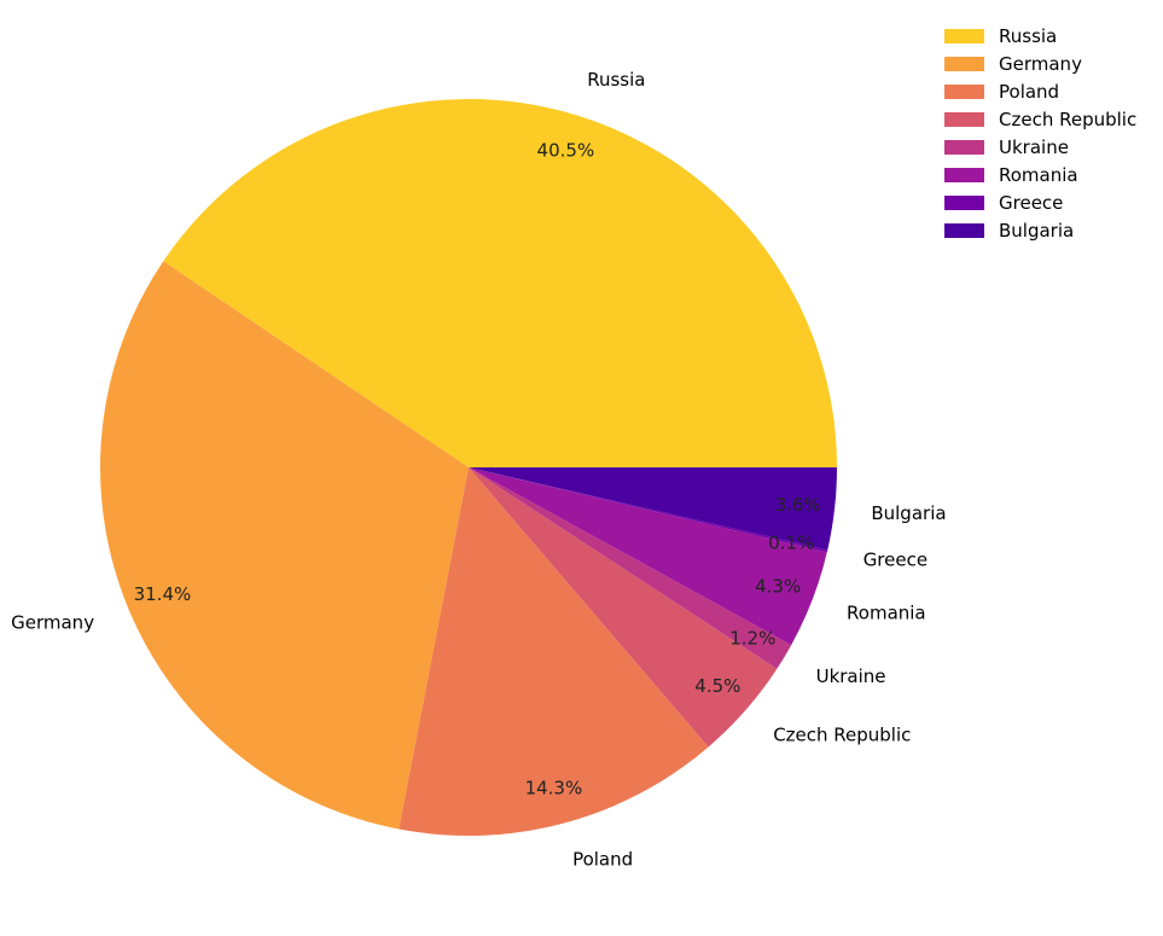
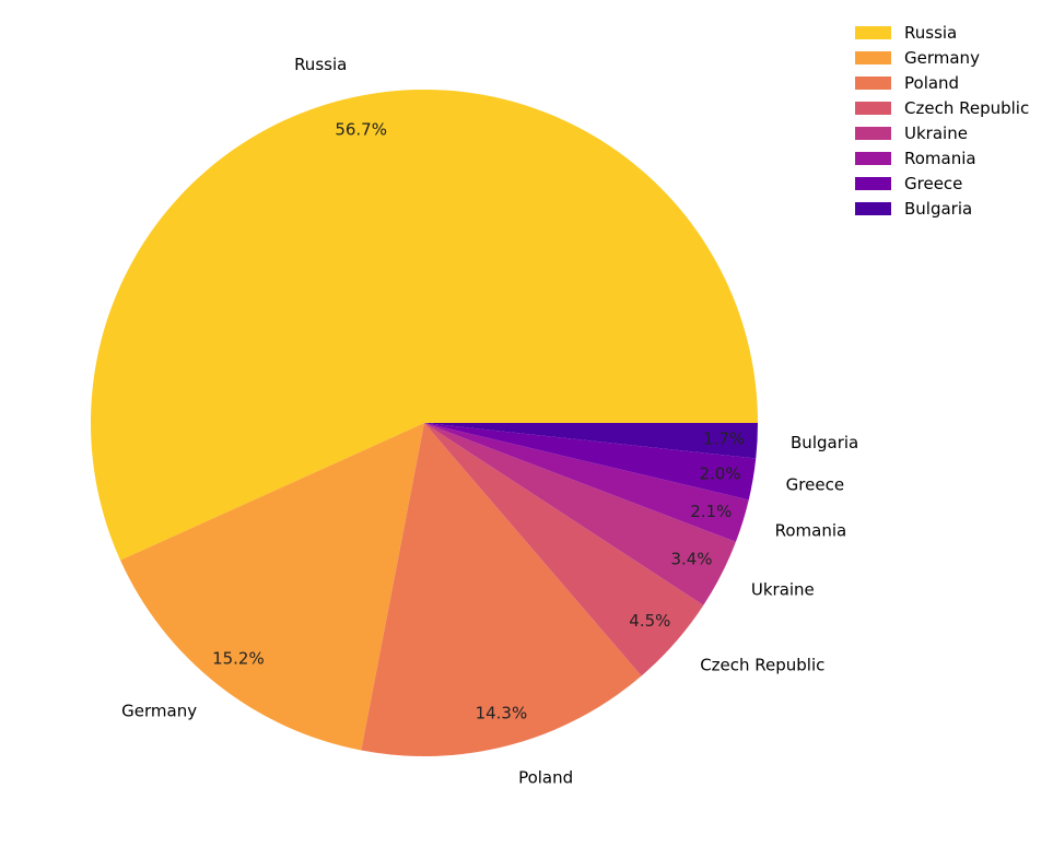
Russia: 40.5% -> 56.7%
Germany: 31.4% -> 15.2%
Ukraine: 1.2% -> 3.4%
Romania: 4.3% -> 2.1%
Greece: 0.1% -> 2.0%
Bulgaria: 3.6% -> 1.7%
